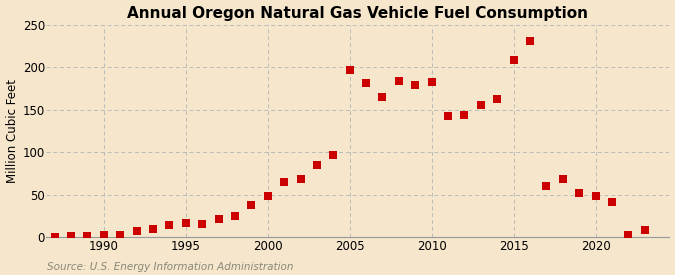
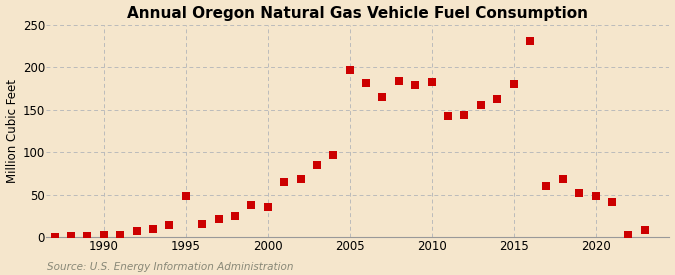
1995: 17 -> 48
2000: 48 -> 36
2015: 208 -> 180
